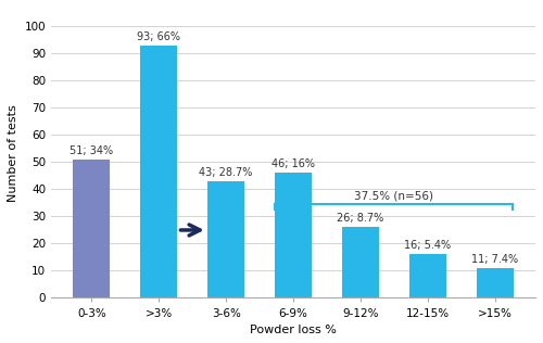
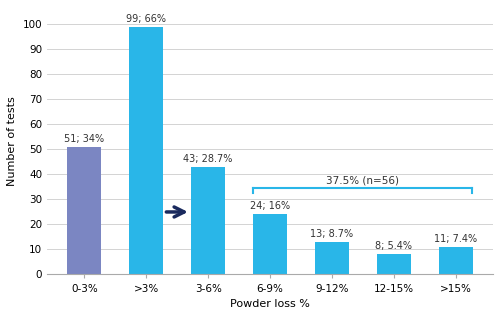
>3%: 93; -> 99;
6-9%: 46; -> 24;
9-12%: 26; -> 13;
12-15%: 16; -> 8;
